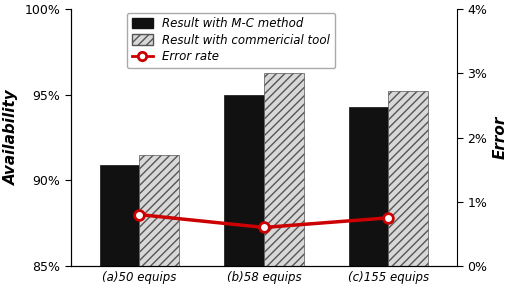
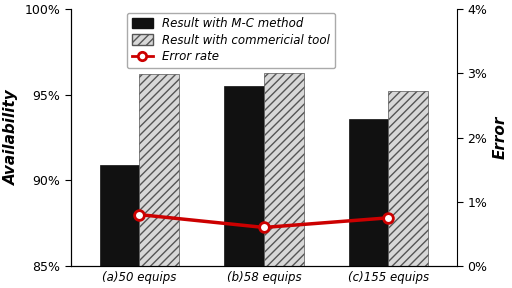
Result with commericial tool/(a)50 equips: 91.5% -> 96.2%
Result with M-C method/(b)58 equips: 95.0% -> 95.5%
Result with M-C method/(c)155 equips: 94.3% -> 93.6%
